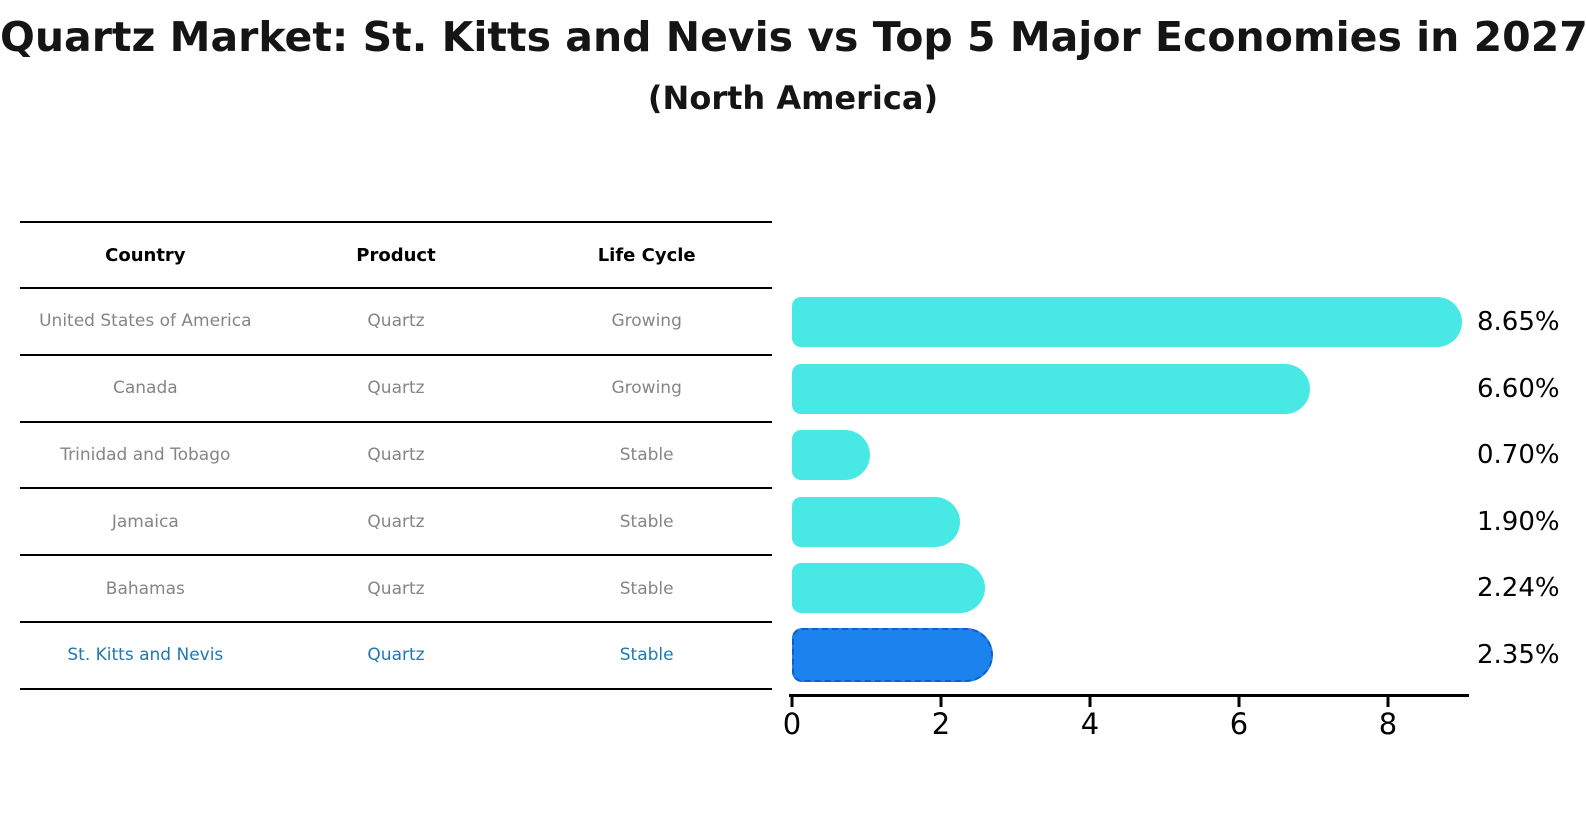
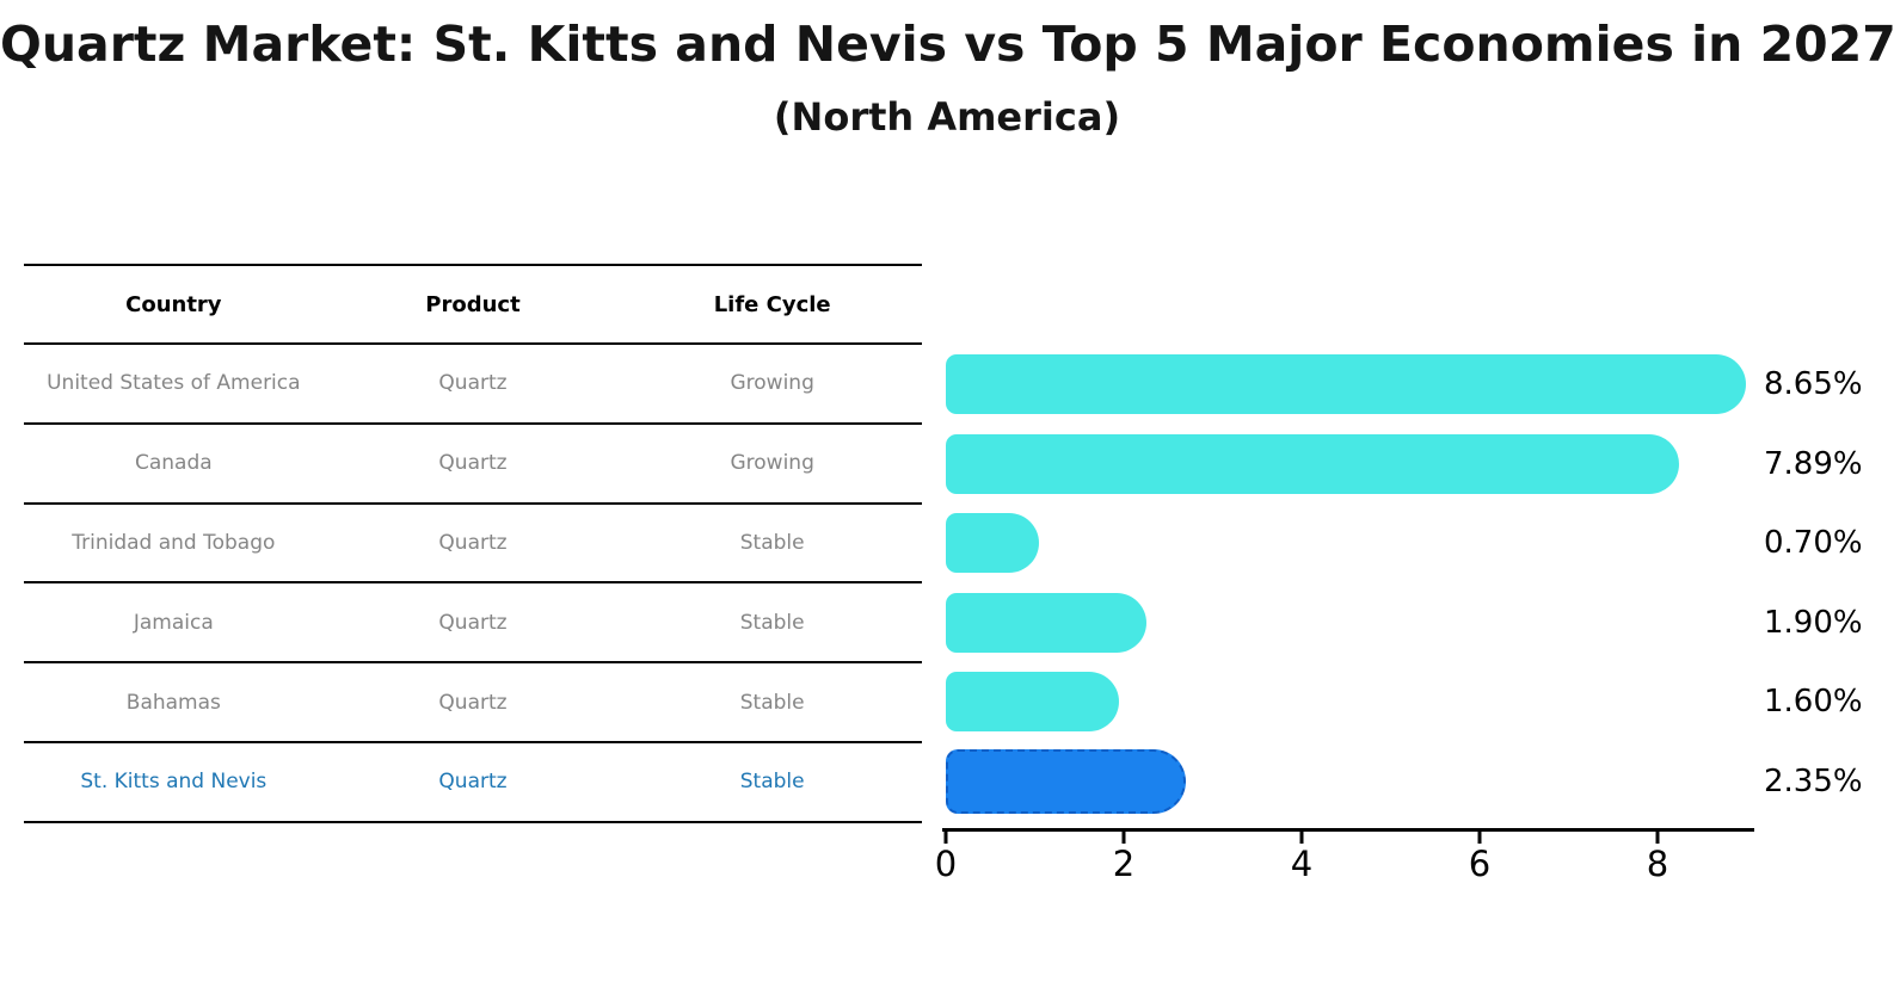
Canada: 6.60% -> 7.89%
Bahamas: 2.24% -> 1.60%
